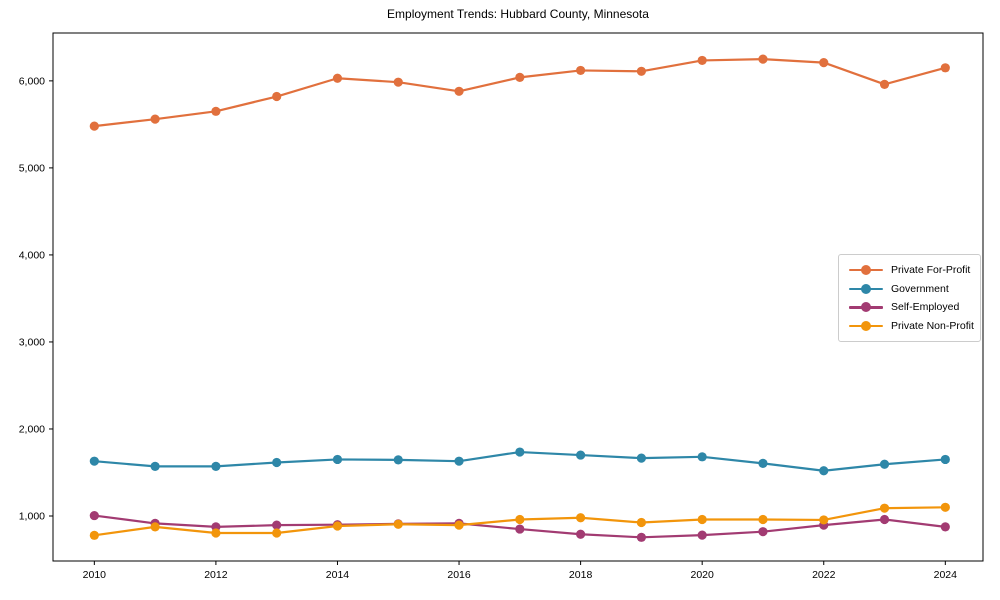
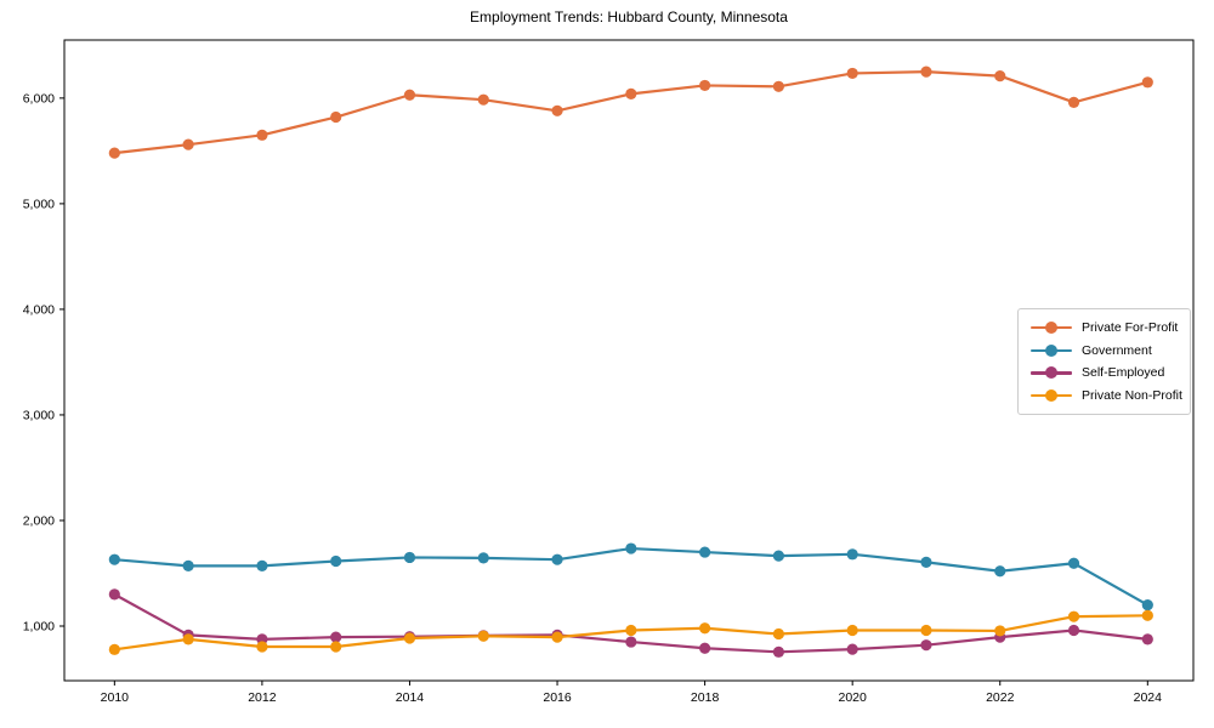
Self-Employed/2010: 1000 -> 1300
Government/2024: 1600 -> 1200
